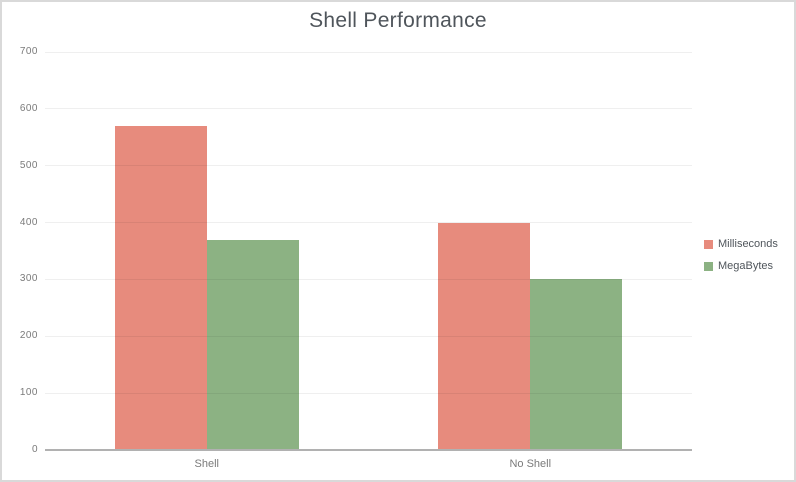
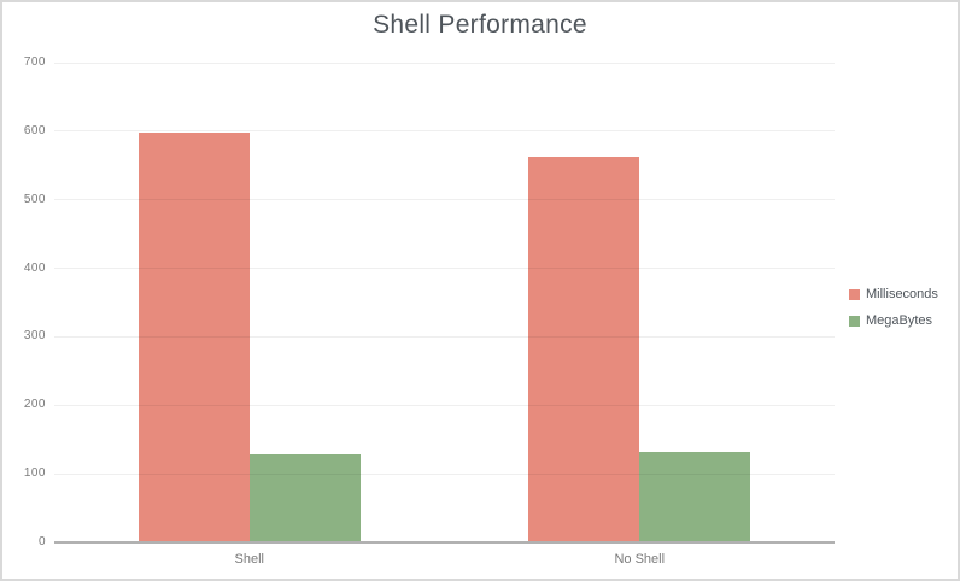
Milliseconds/Shell: 570 -> 600
MegaBytes/Shell: 370 -> 130
Milliseconds/No Shell: 400 -> 560
MegaBytes/No Shell: 300 -> 130
